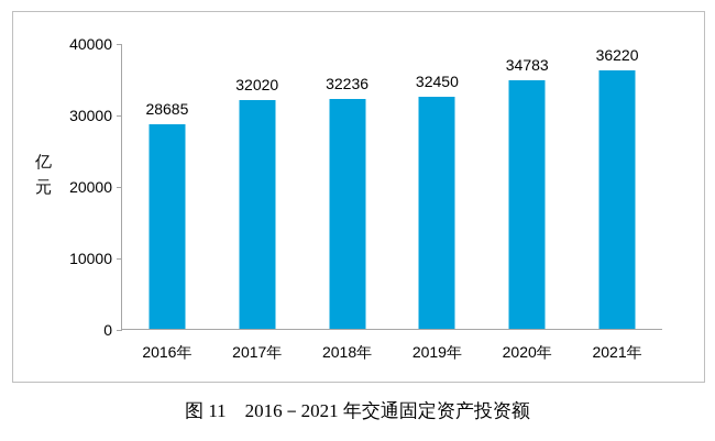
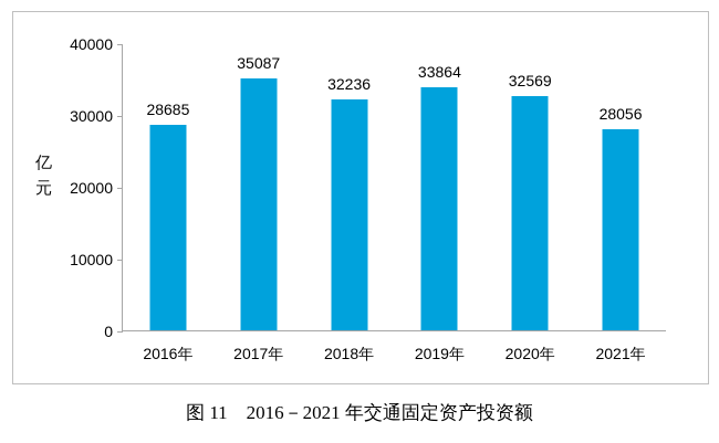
2017年: 32020 -> 35087
2019年: 32450 -> 33864
2020年: 34783 -> 32569
2021年: 36220 -> 28056
